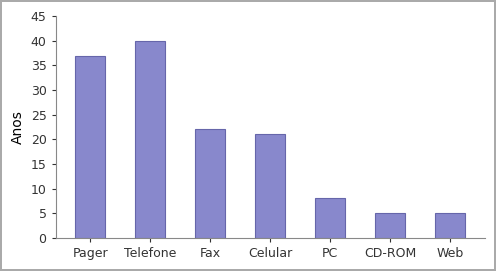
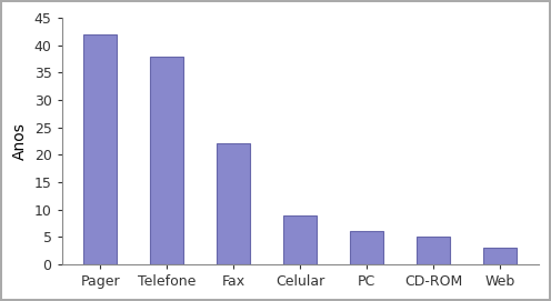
Pager: 37 -> 42
Telefone: 40 -> 38
Celular: 21 -> 9
PC: 8 -> 6
Web: 5 -> 3
